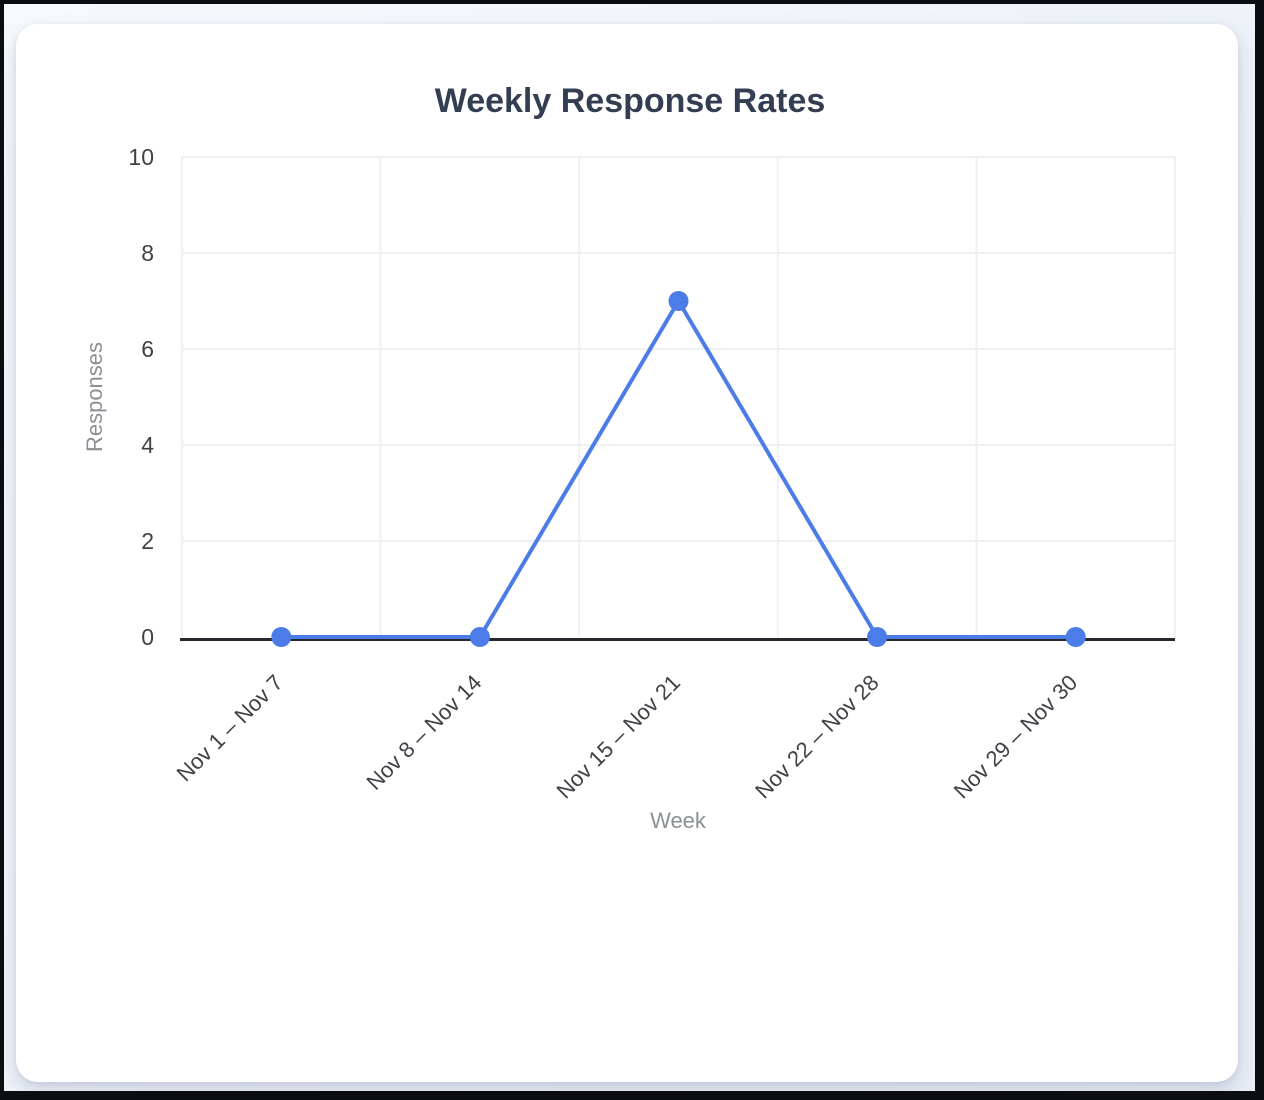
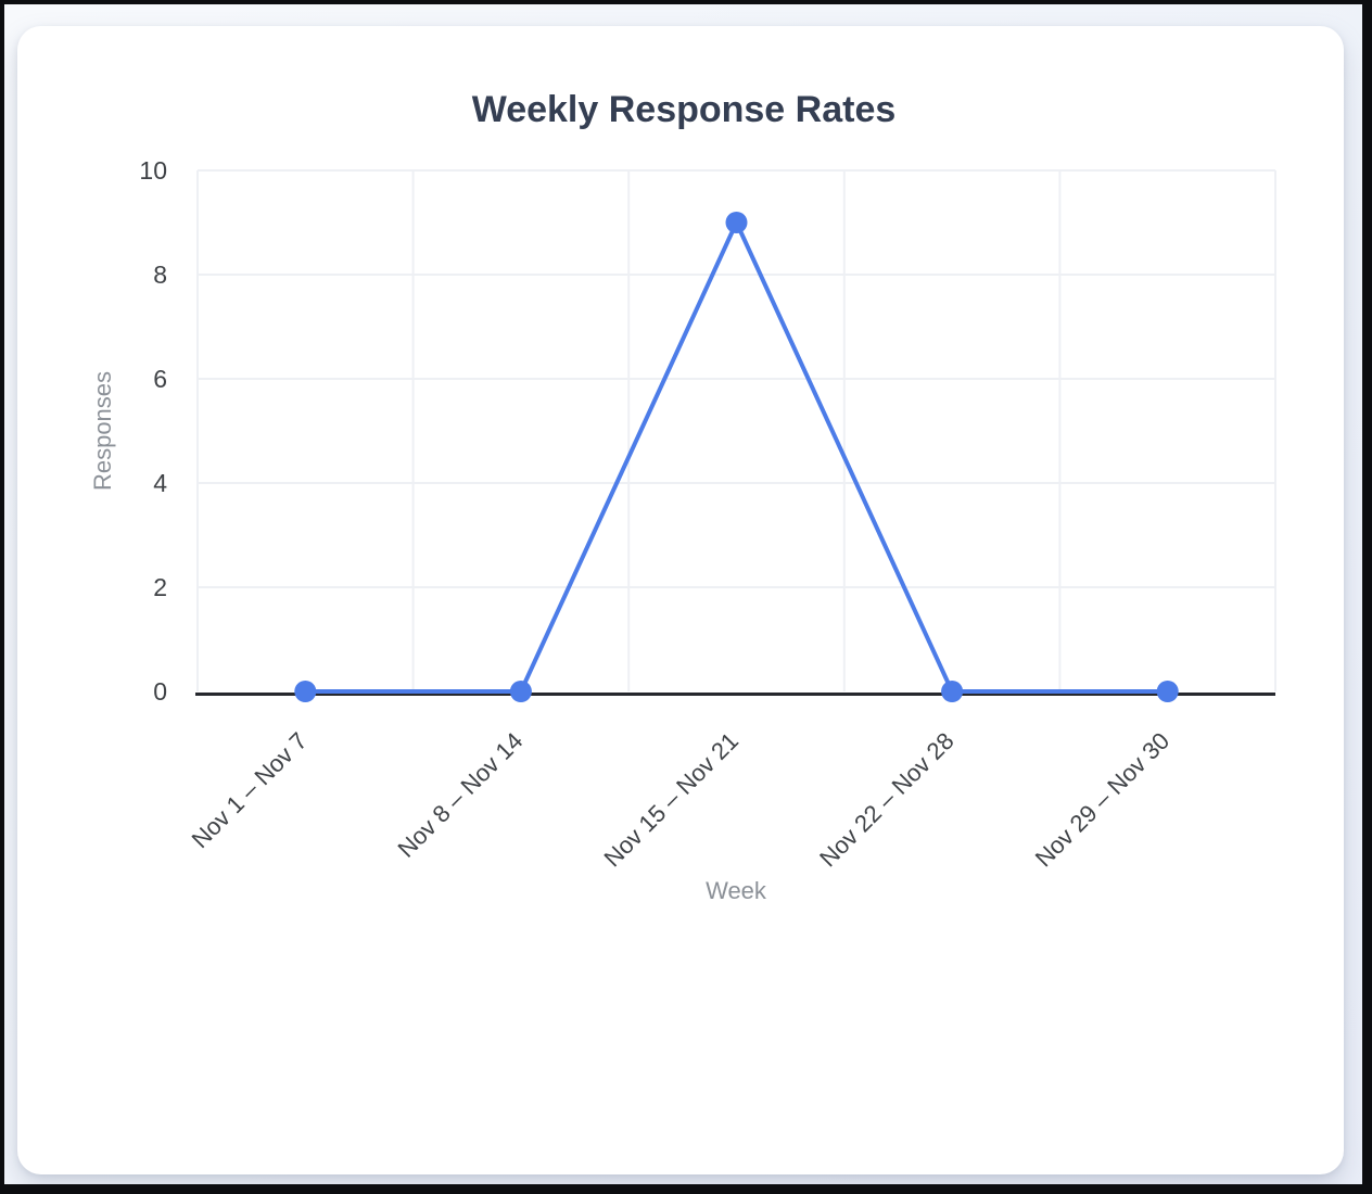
Nov 15 – Nov 21: 7 -> 9
